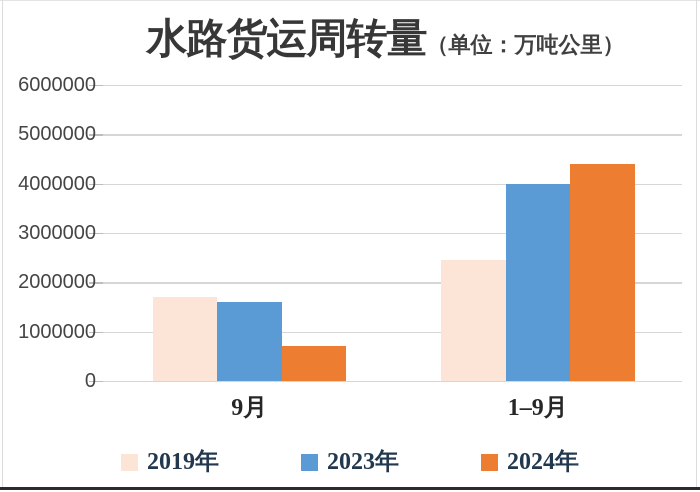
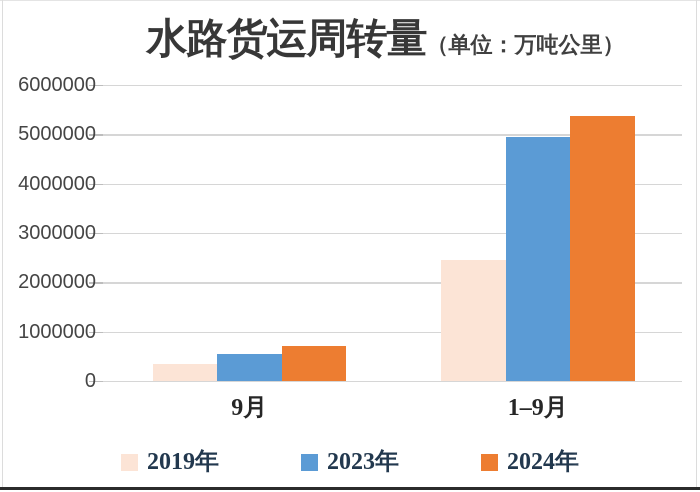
2019年/9月: 1700000 -> 300000
2023年/9月: 1600000 -> 600000
2023年/1–9月: 4000000 -> 5000000
2024年/1–9月: 4400000 -> 5400000
